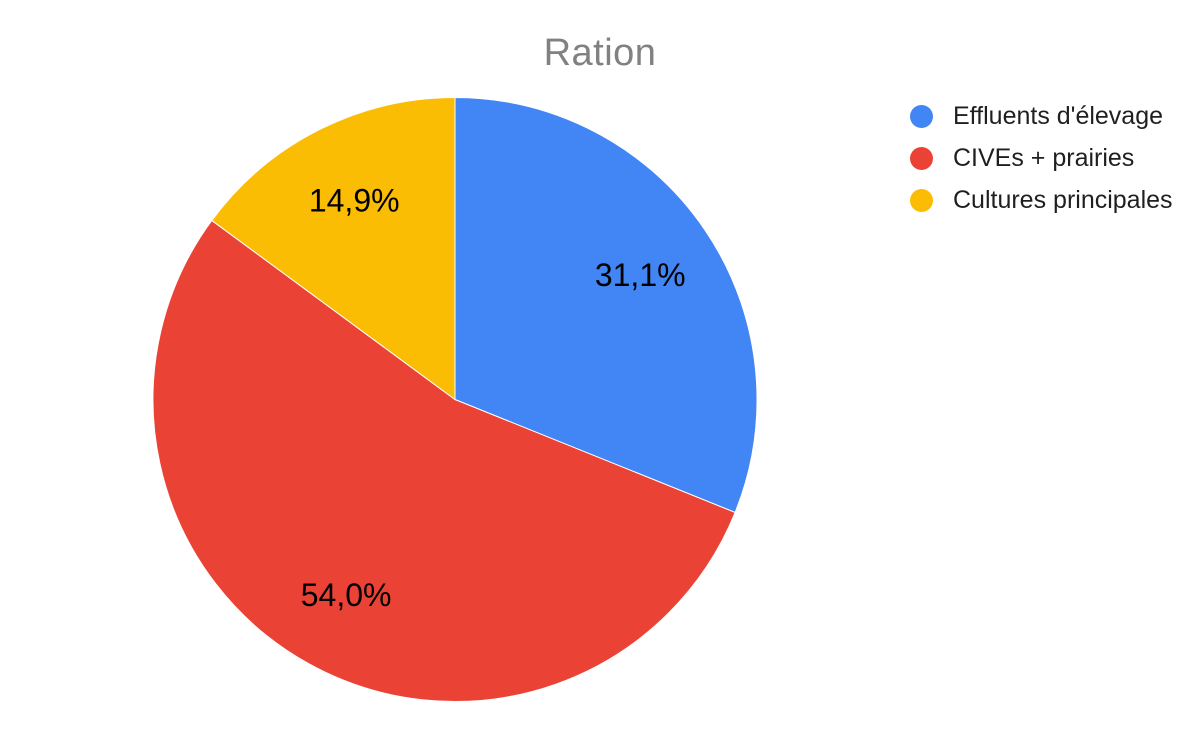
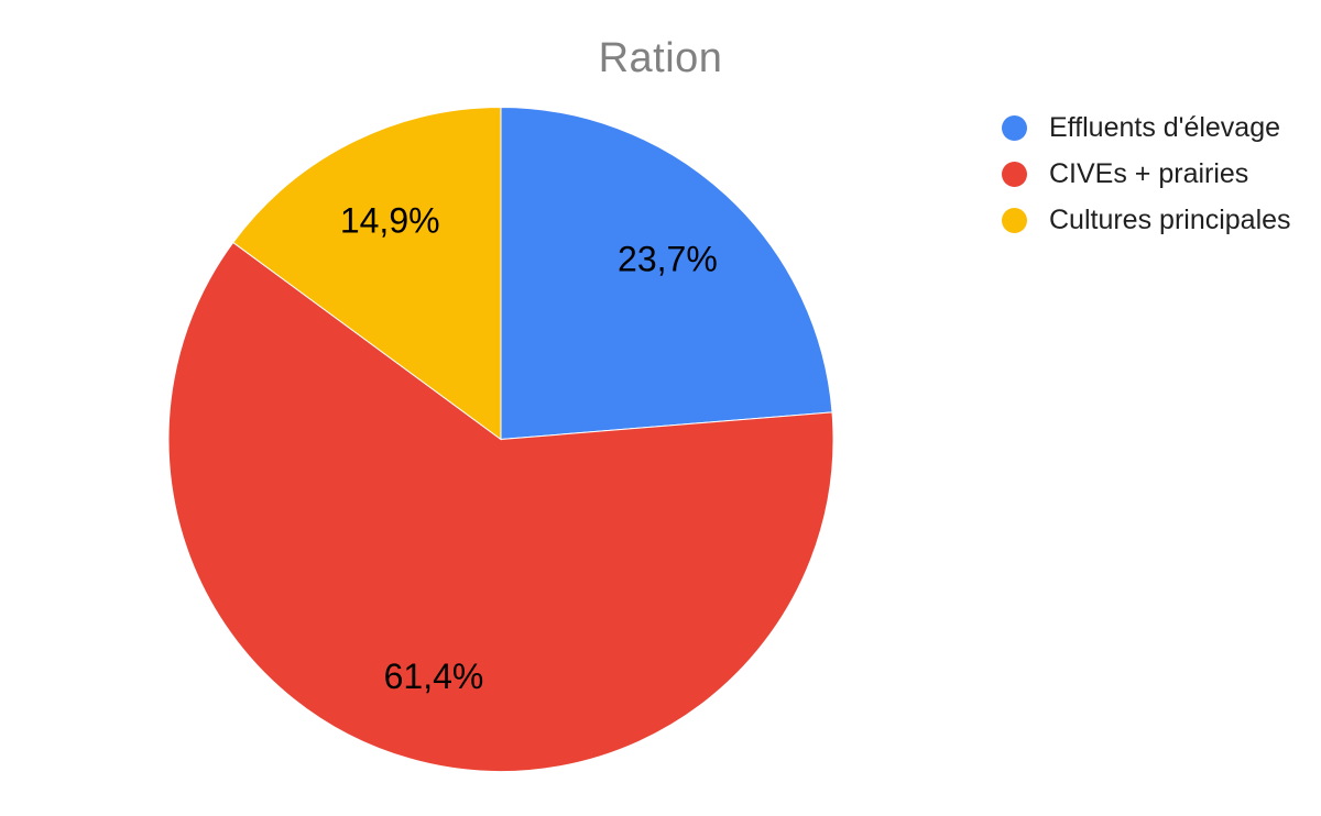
Effluents d'élevage: 31,1% -> 23,7%
CIVEs + prairies: 54,0% -> 61,4%
